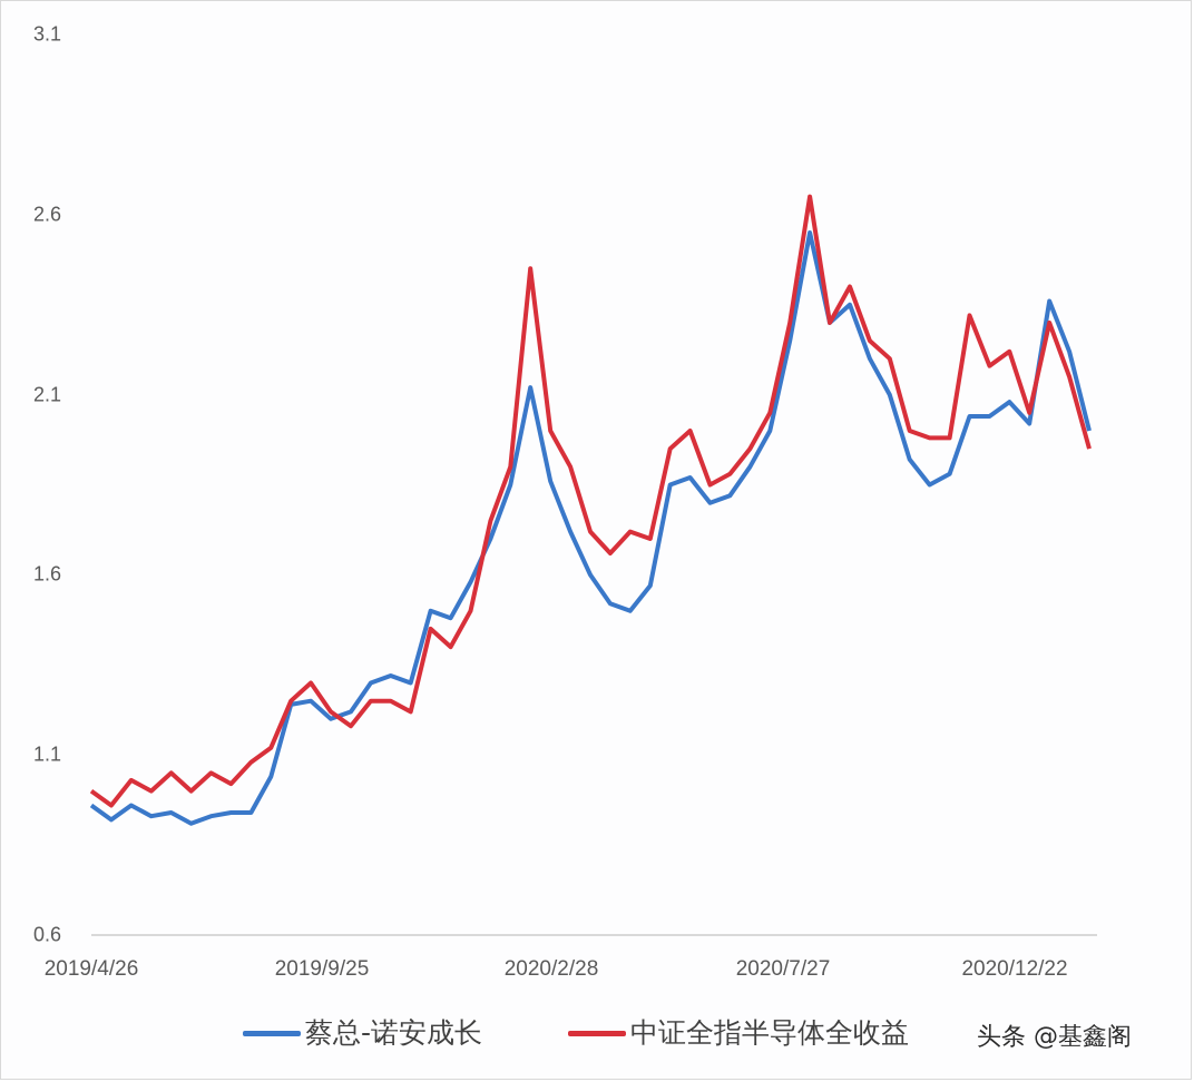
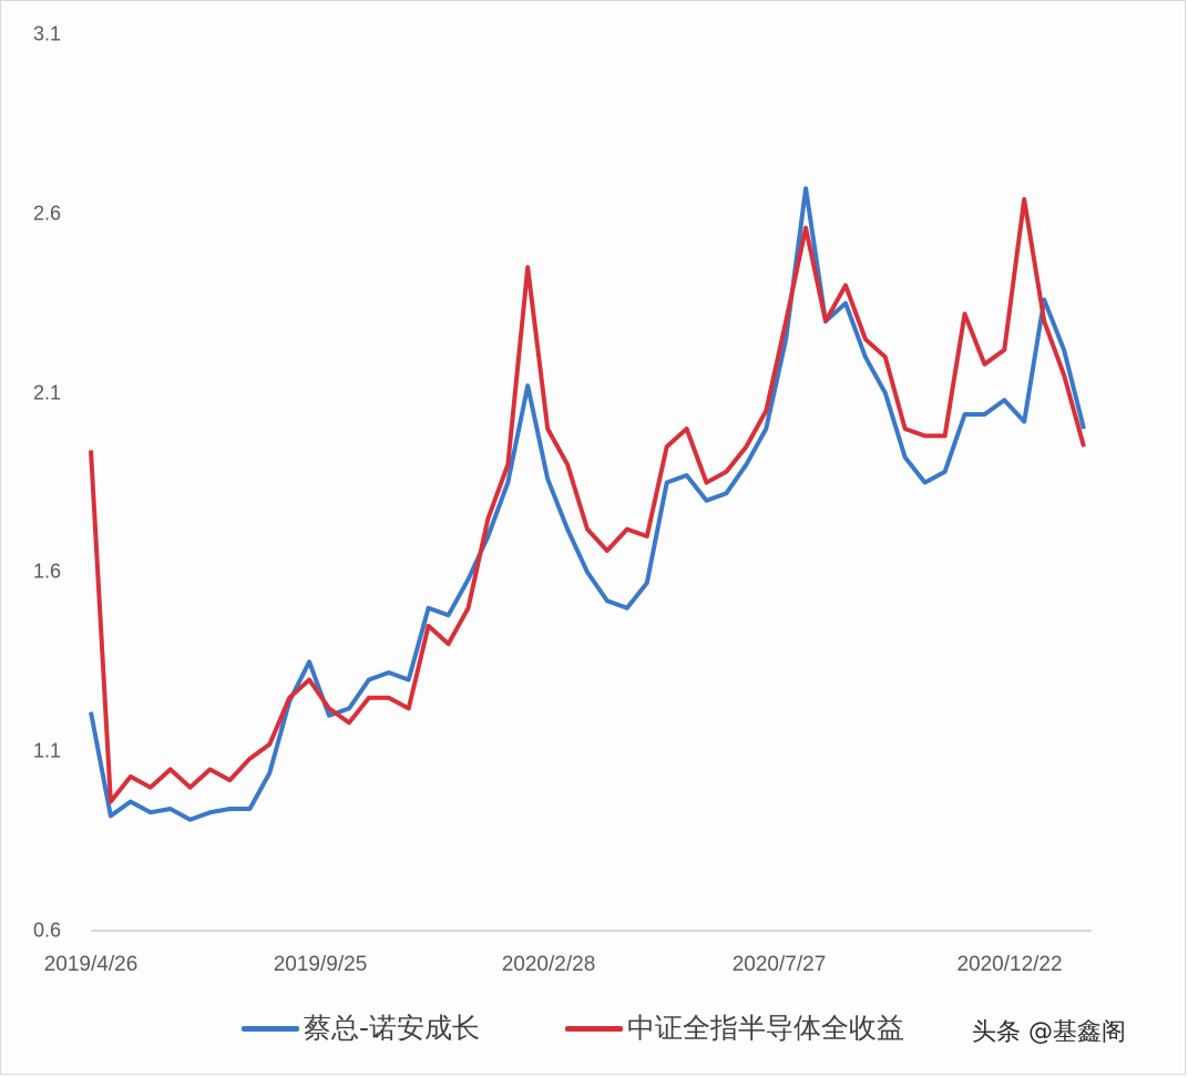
蔡总-诺安成长/2019/4/26: 0.96 -> 1.21
中证全指半导体全收益/2019/4/26: 1.00 -> 1.94
蔡总-诺安成长/2019/9/25: 1.25 -> 1.35
蔡总-诺安成长/2020/7/27: 2.55 -> 2.67
中证全指半导体全收益/2020/7/27: 2.65 -> 2.56
中证全指半导体全收益/2020/12/22: 2.05 -> 2.64
